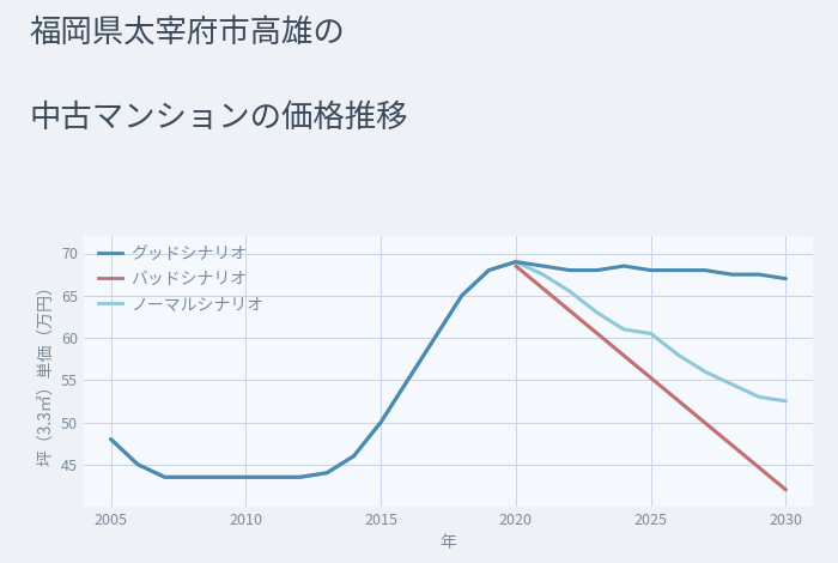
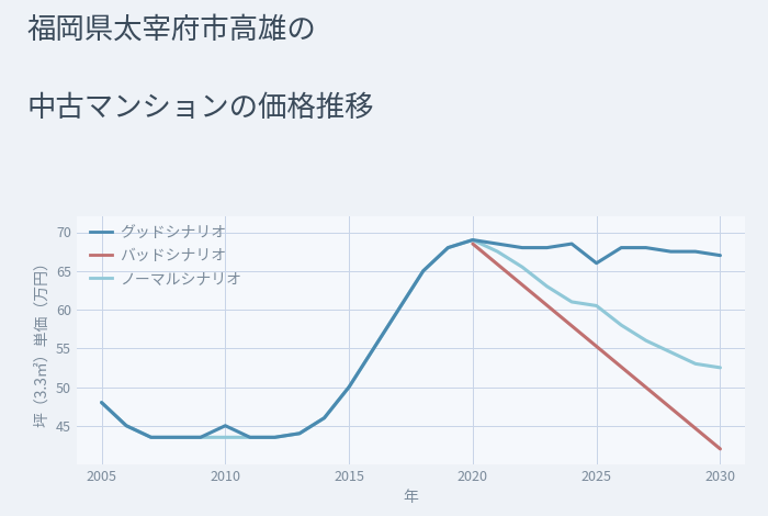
グッドシナリオ/2010: 43.5 -> 45.0
グッドシナリオ/2025: 68.0 -> 66.0
